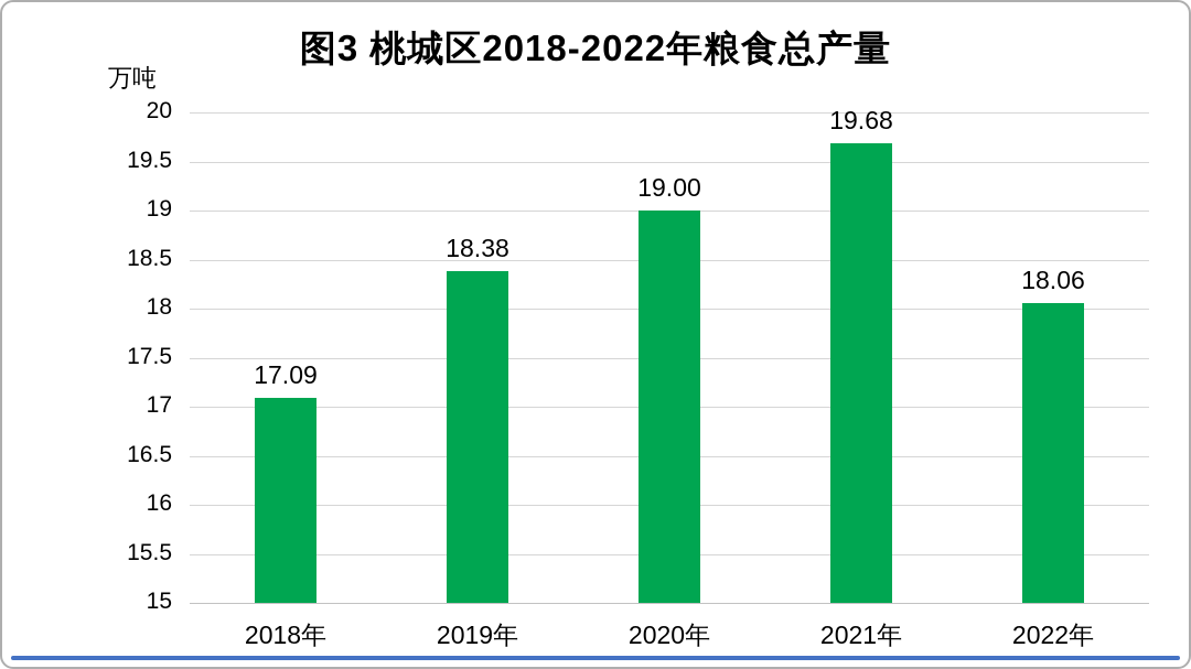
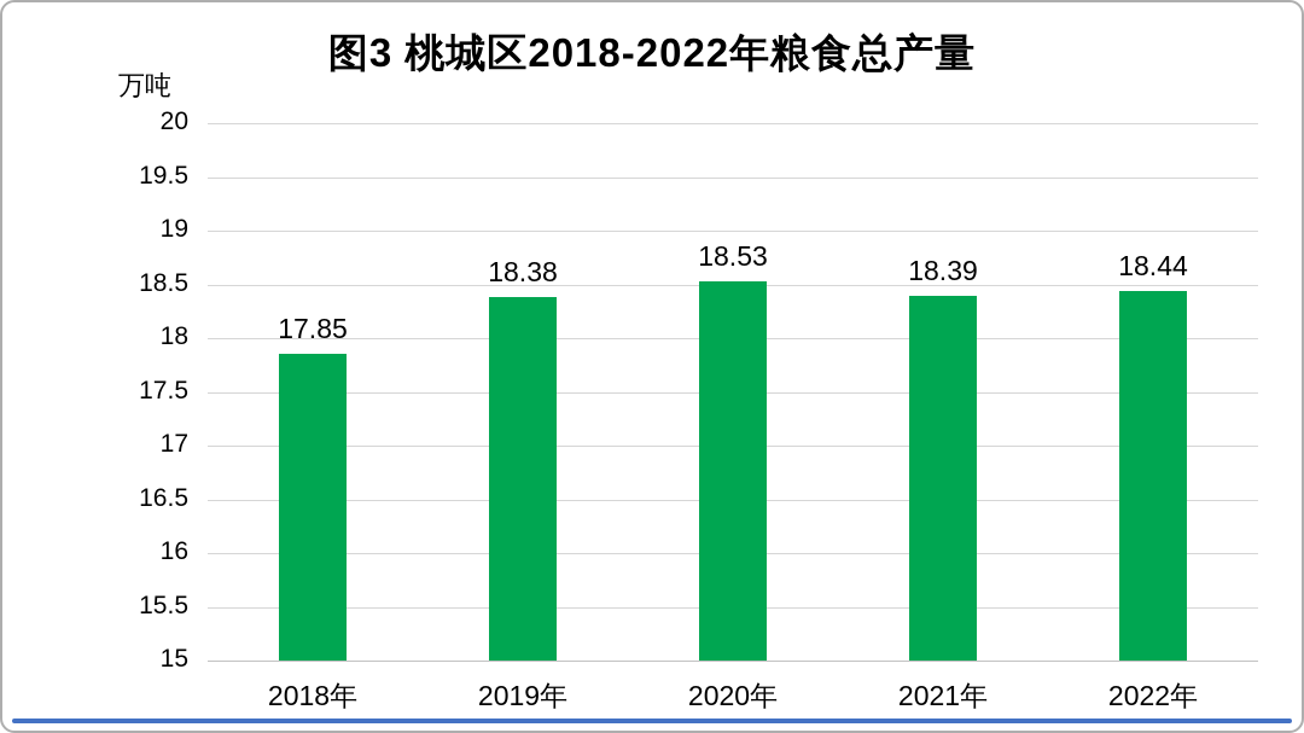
2018年: 17.09 -> 17.85
2020年: 19.00 -> 18.53
2021年: 19.68 -> 18.39
2022年: 18.06 -> 18.44
